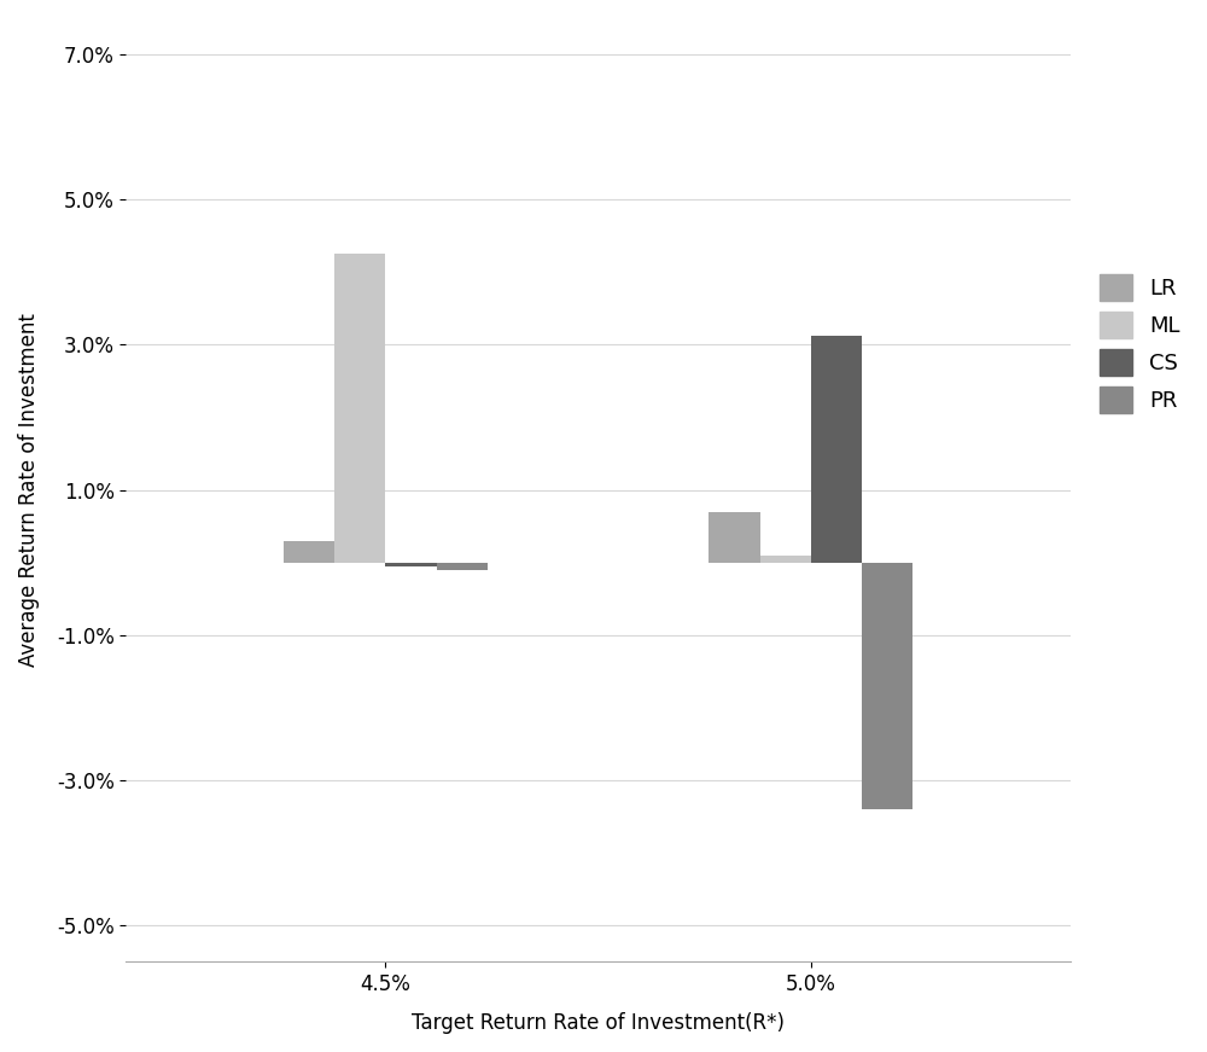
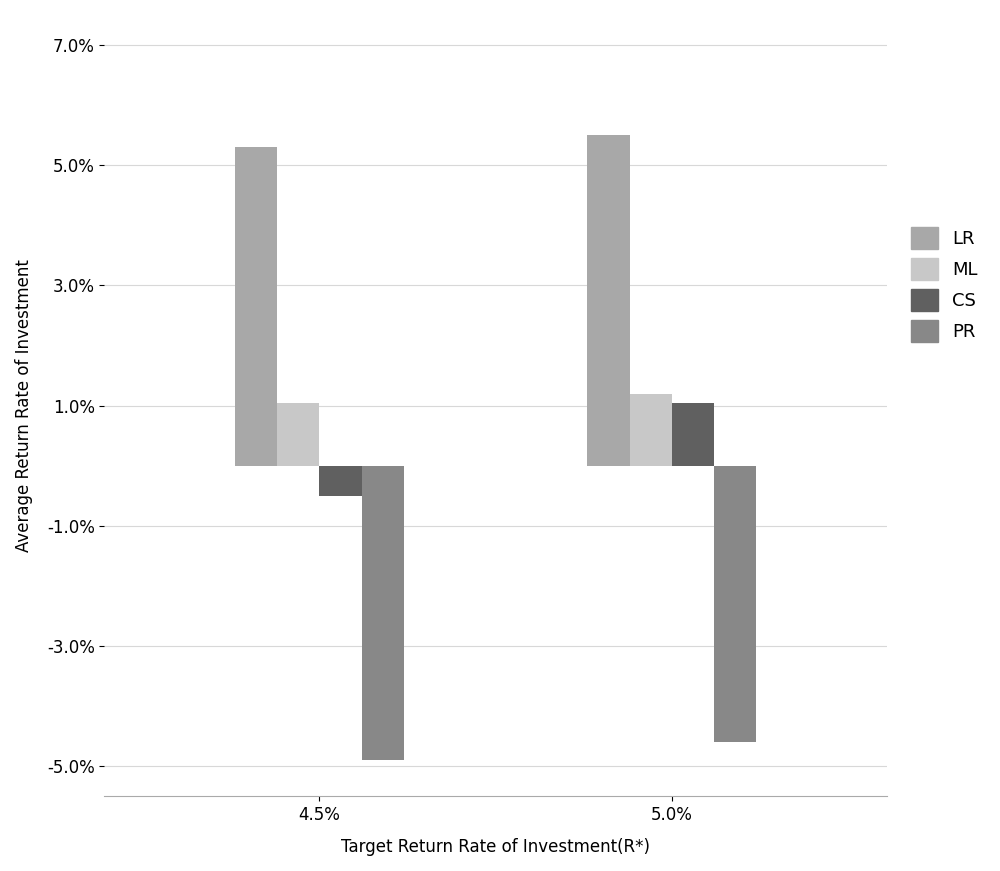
LR/4.5%: 0.3% -> 5.3%
ML/4.5%: 4.26% -> 1.05%
CS/4.5%: -0.06% -> -0.50%
PR/4.5%: -0.1% -> -4.9%
LR/5.0%: 0.7% -> 5.5%
ML/5.0%: 0.10% -> 1.20%
CS/5.0%: 3.12% -> 1.05%
PR/5.0%: -3.4% -> -4.6%
